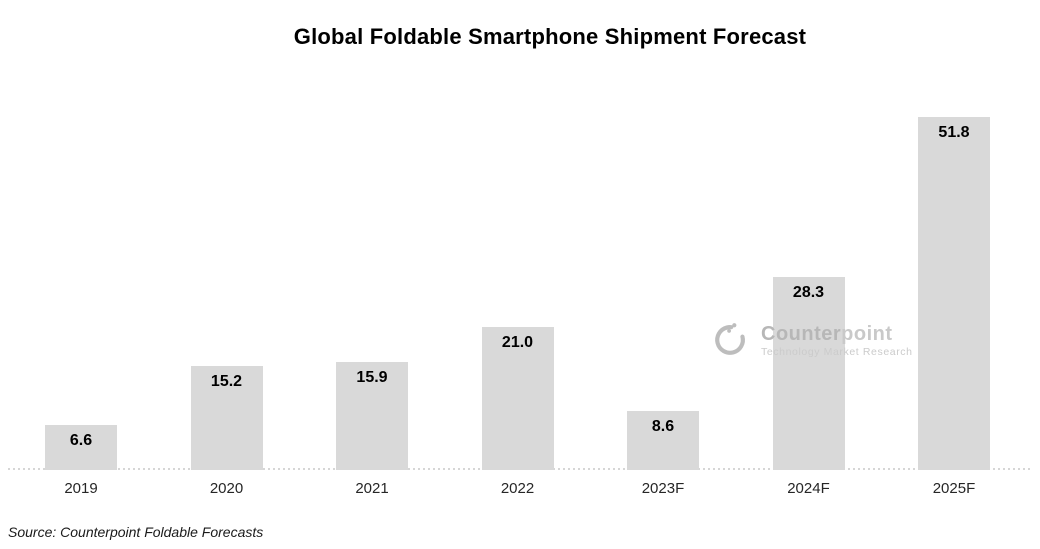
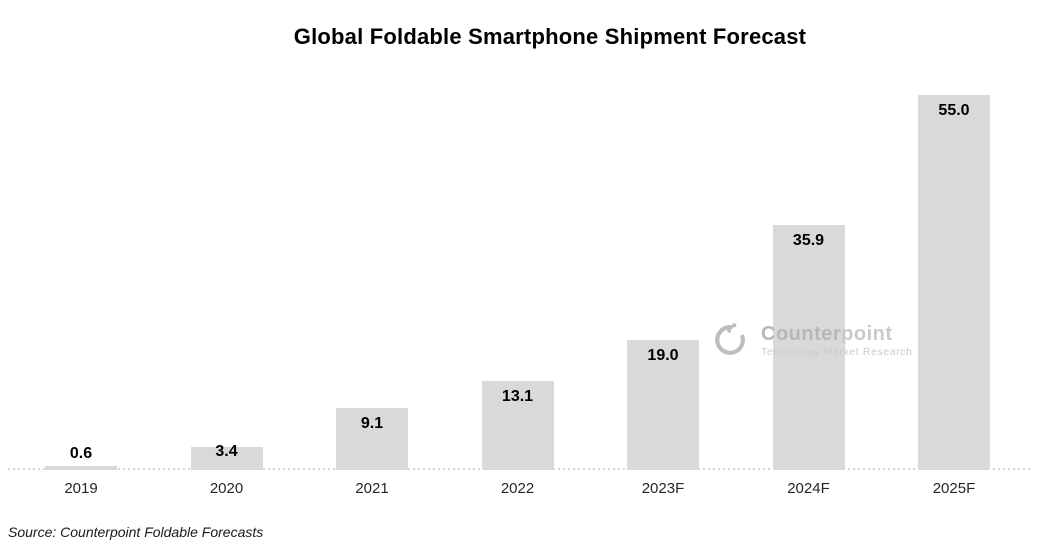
2019: 6.6 -> 0.6
2020: 15.2 -> 3.4
2021: 15.9 -> 9.1
2022: 21.0 -> 13.1
2023F: 8.6 -> 19.0
2024F: 28.3 -> 35.9
2025F: 51.8 -> 55.0
